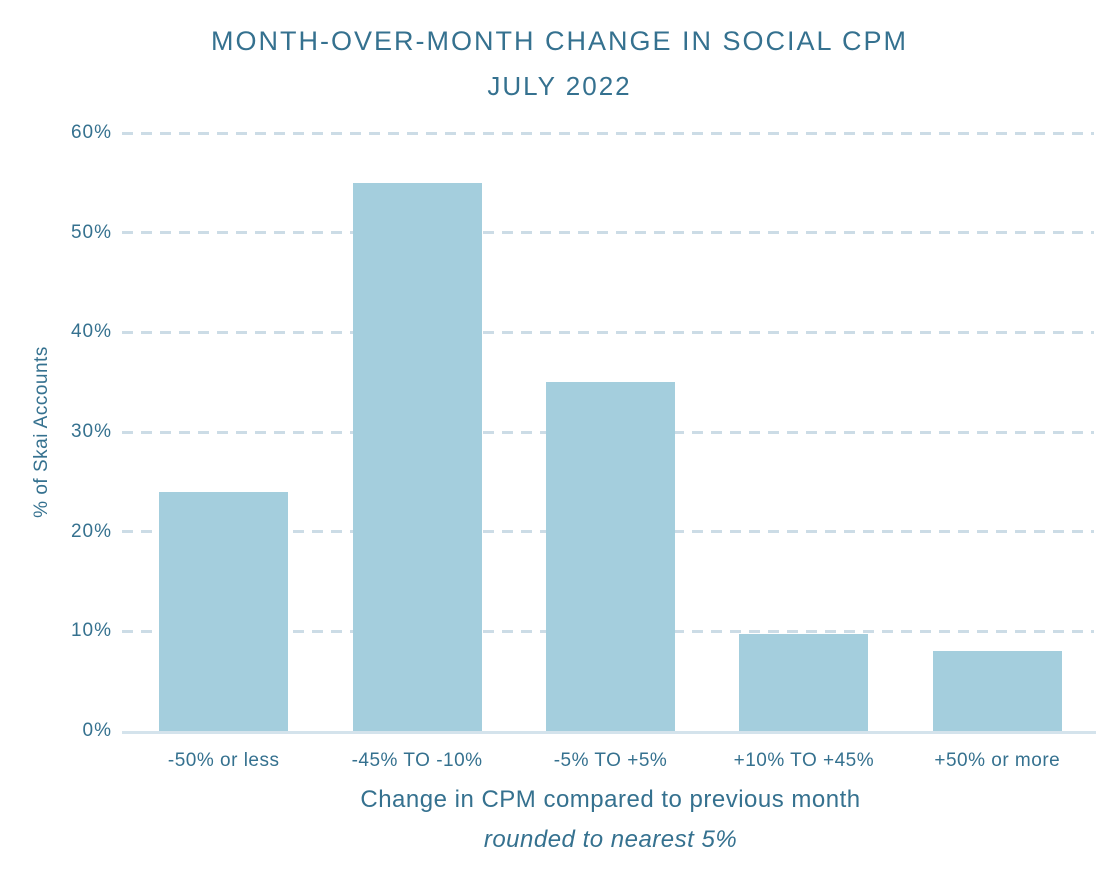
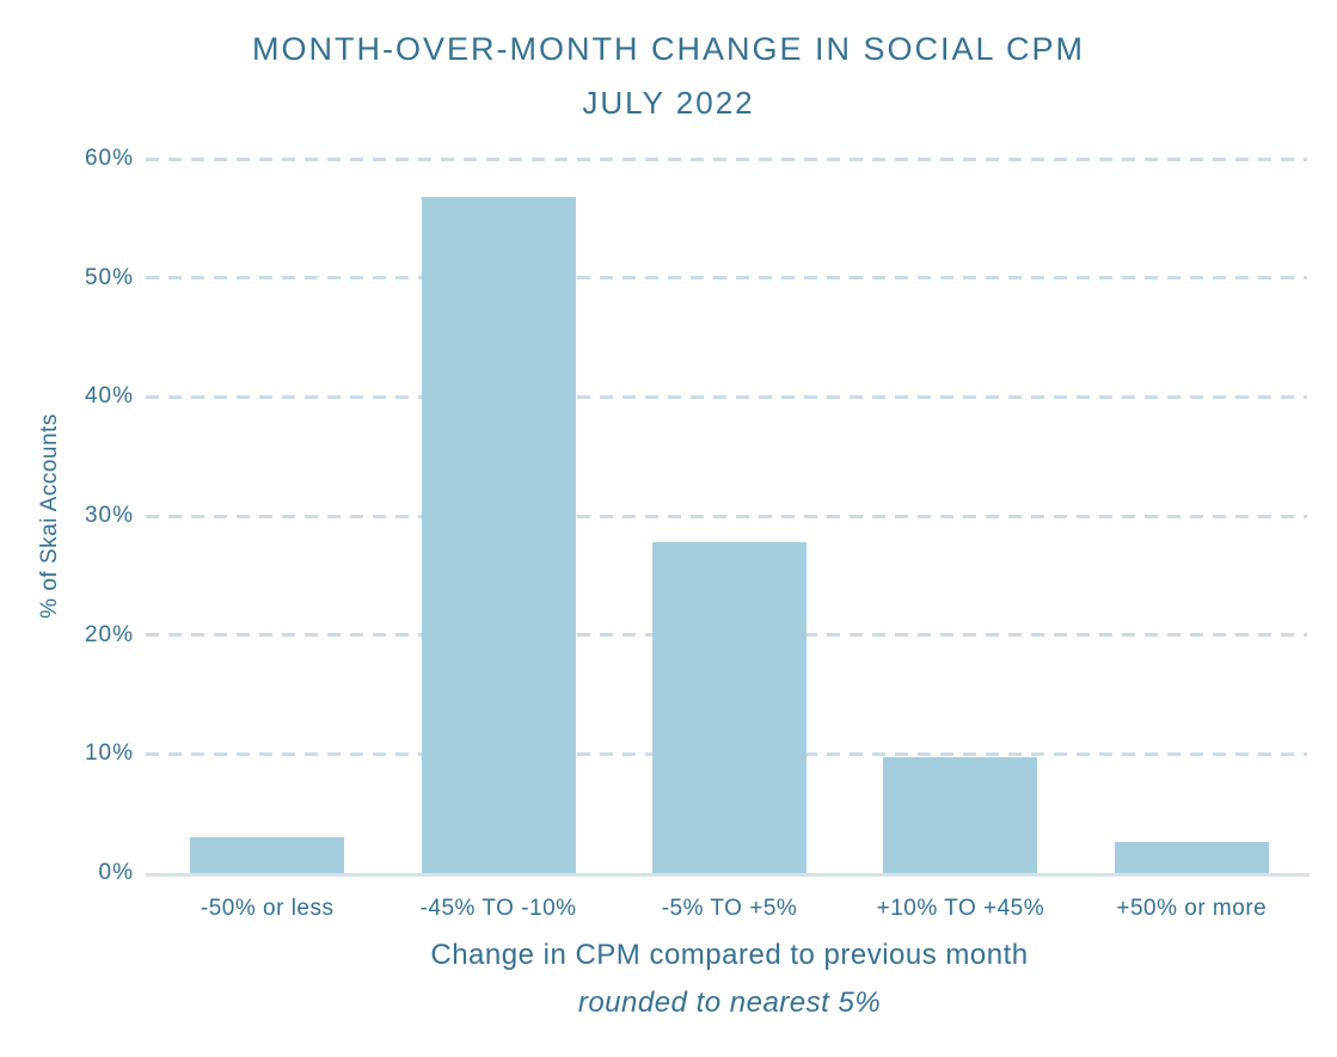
-50% or less: 24% -> 3%
-45% TO -10%: 55% -> 57%
-5% TO +5%: 35% -> 28%
+50% or more: 8% -> 3%
